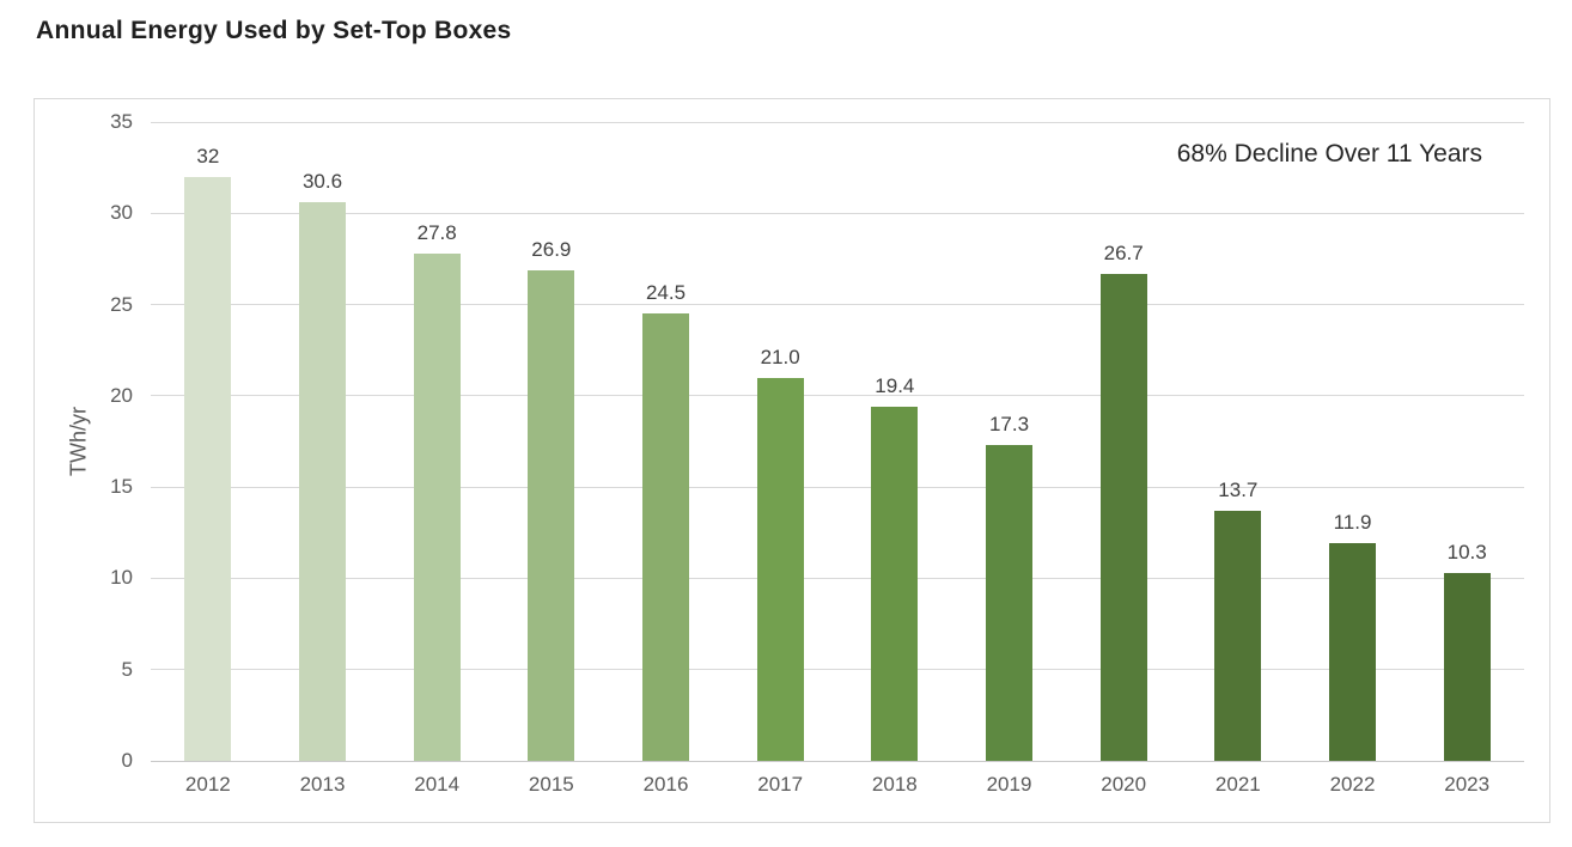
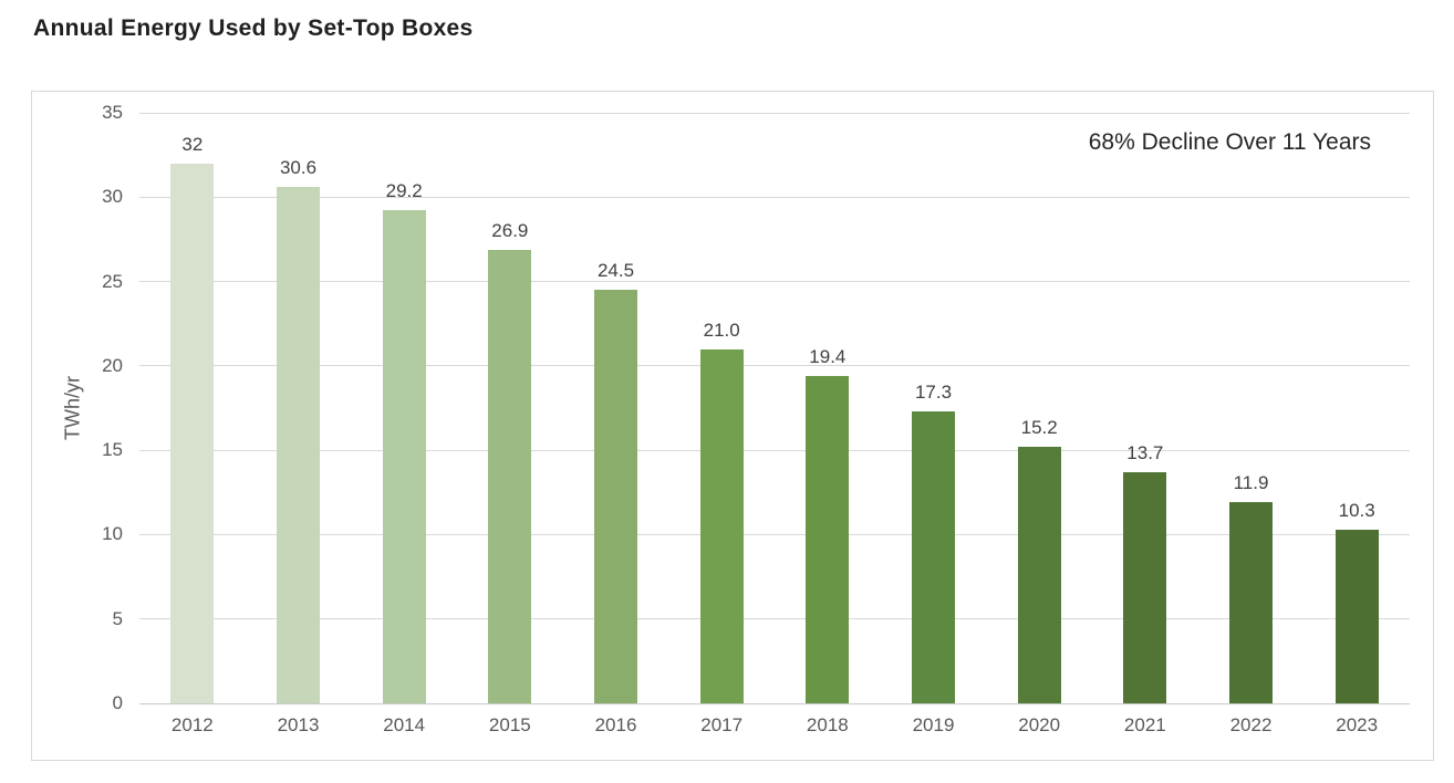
2014: 27.8 -> 29.2
2020: 26.7 -> 15.2
